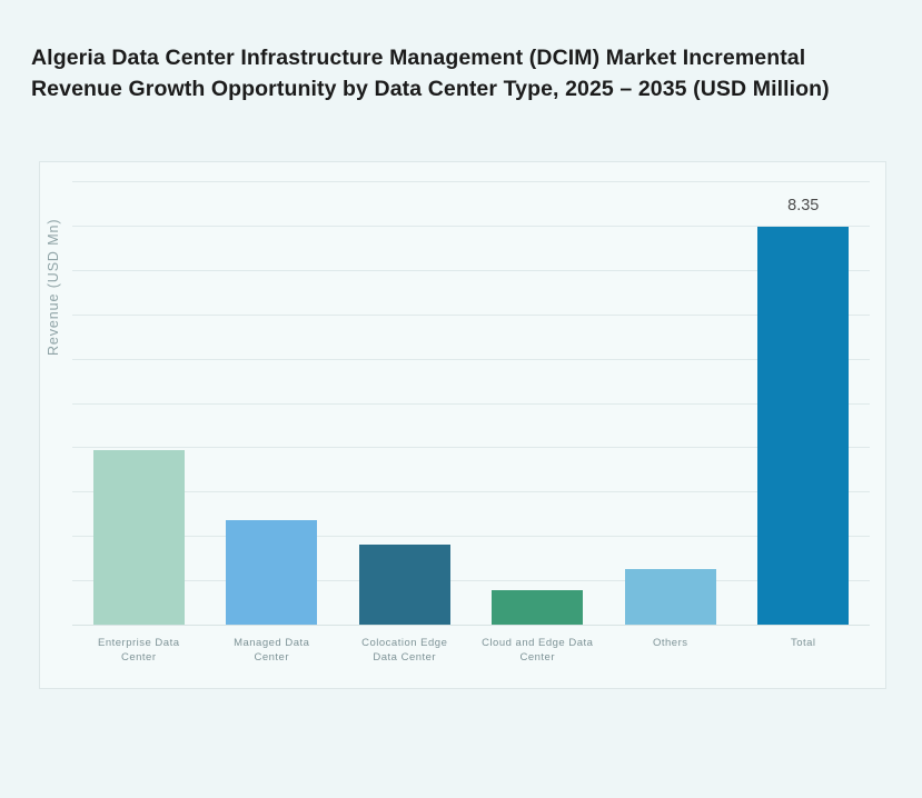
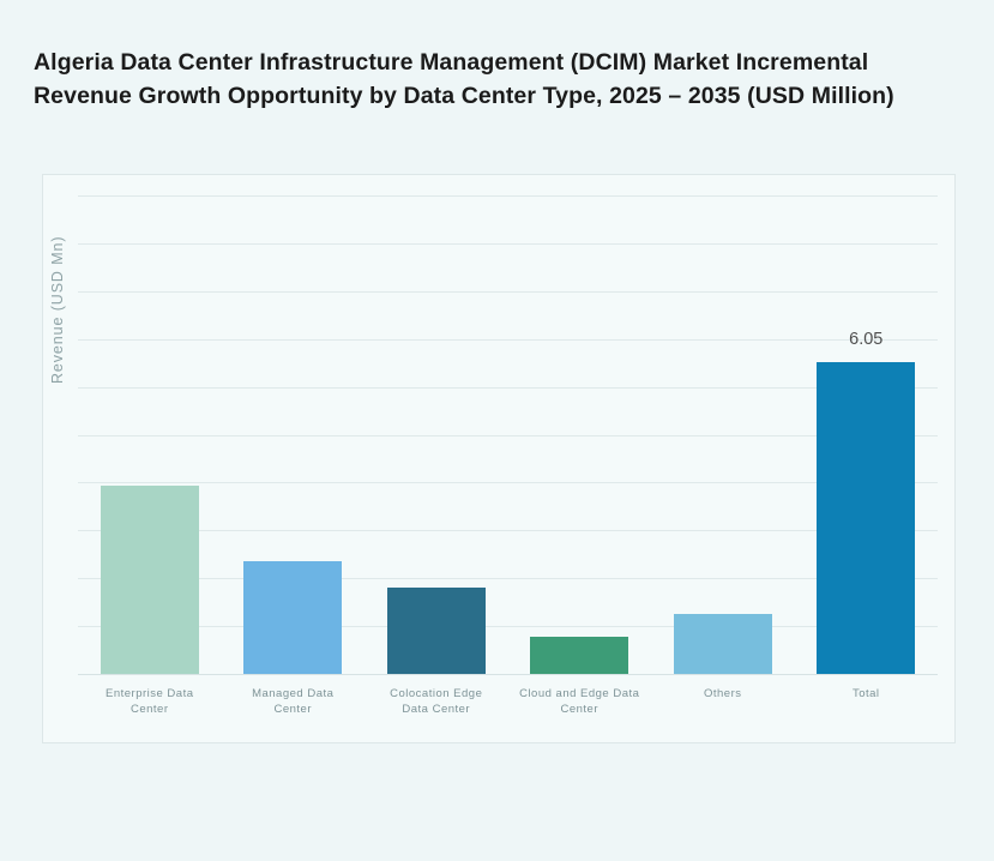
Total: 8.35 -> 6.05
